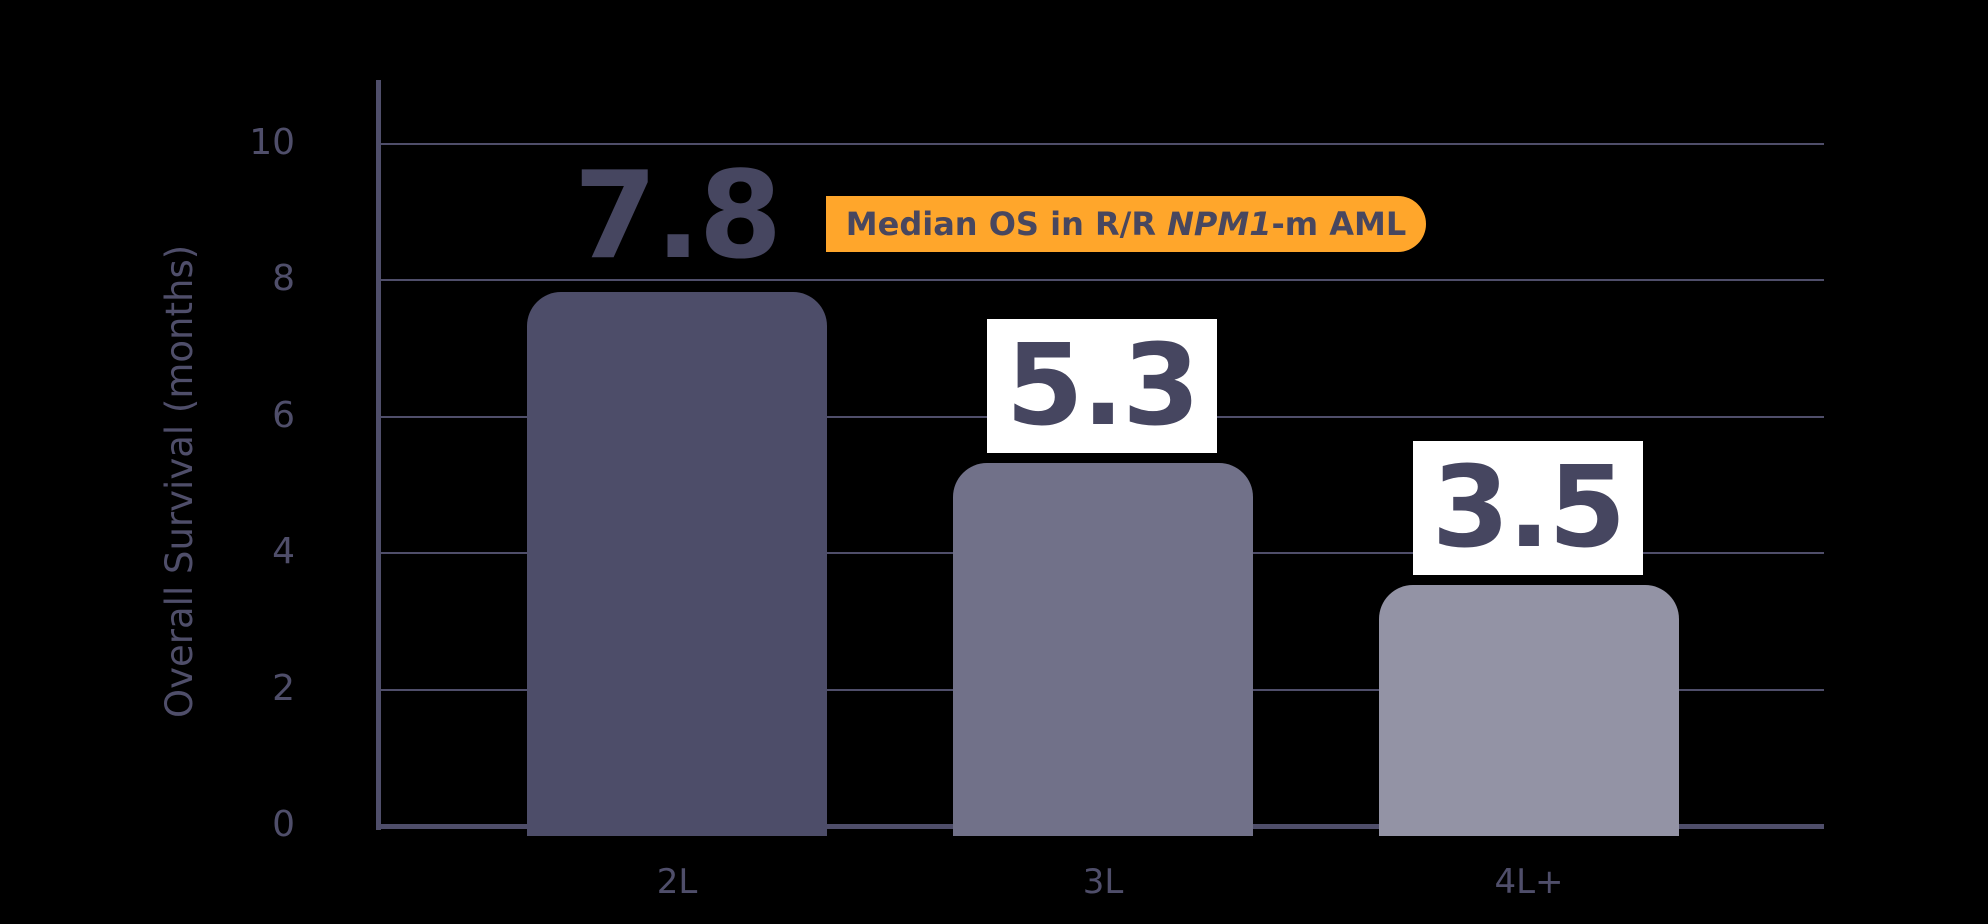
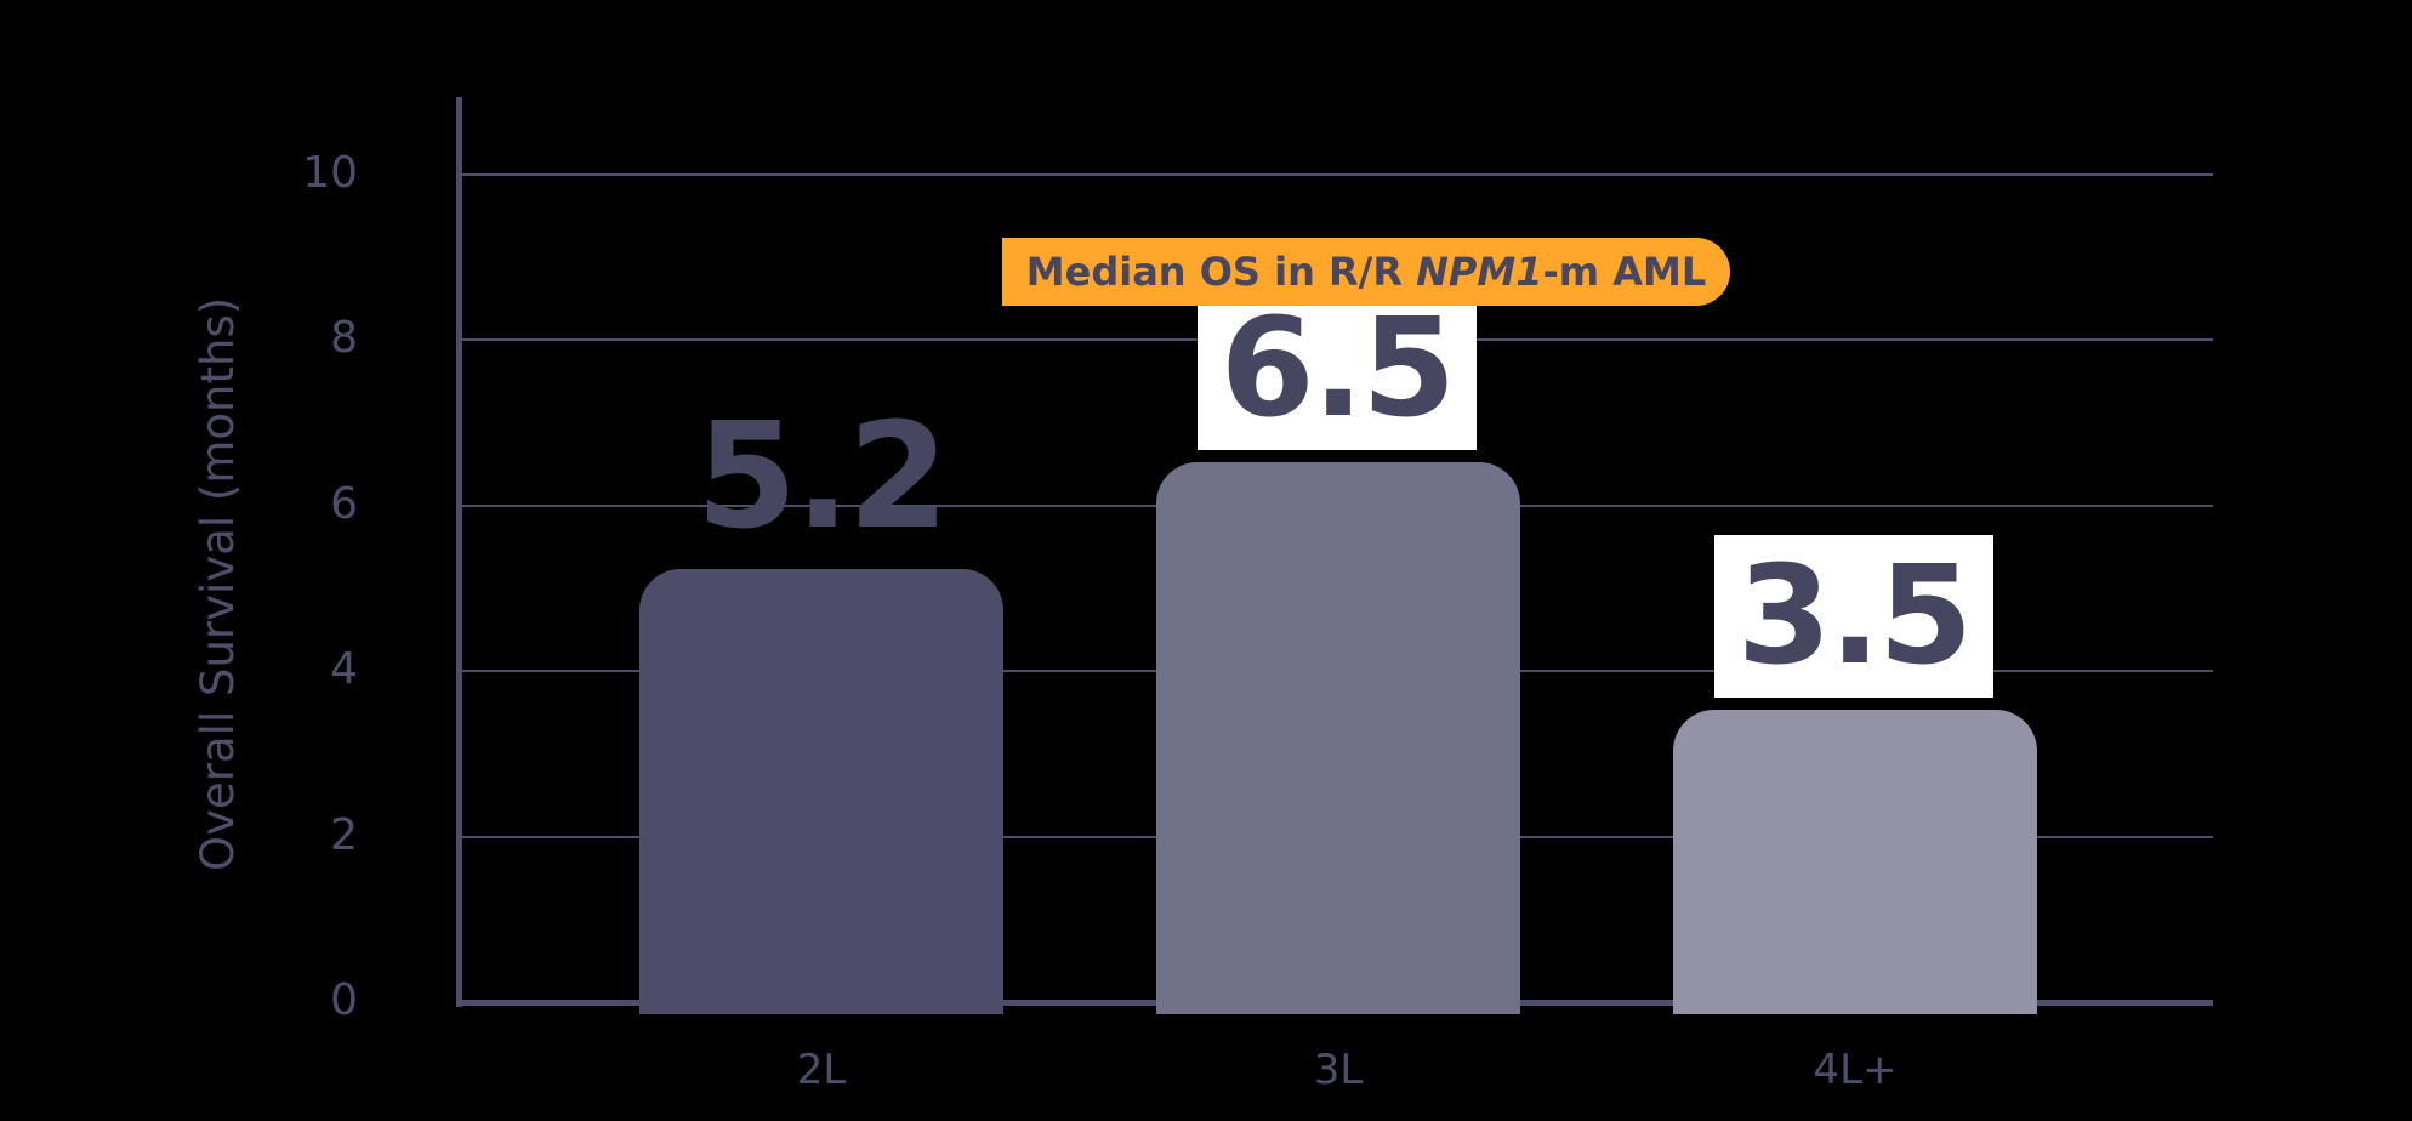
2L: 7.8 -> 5.2
3L: 5.3 -> 6.5
